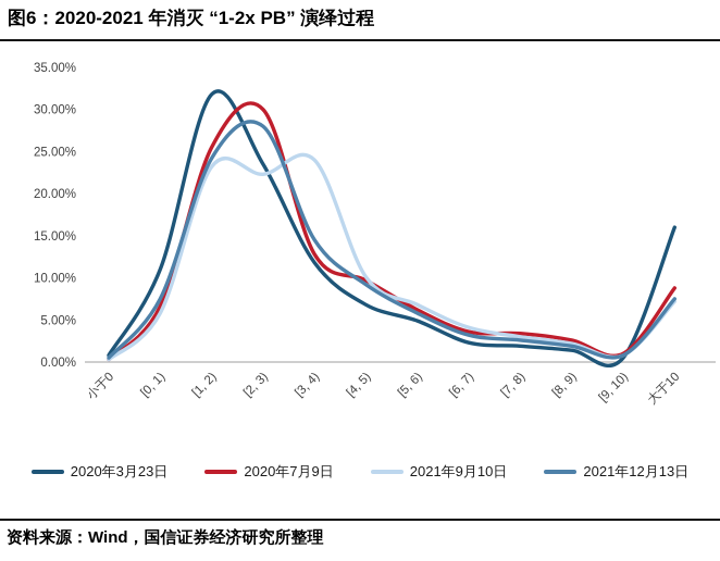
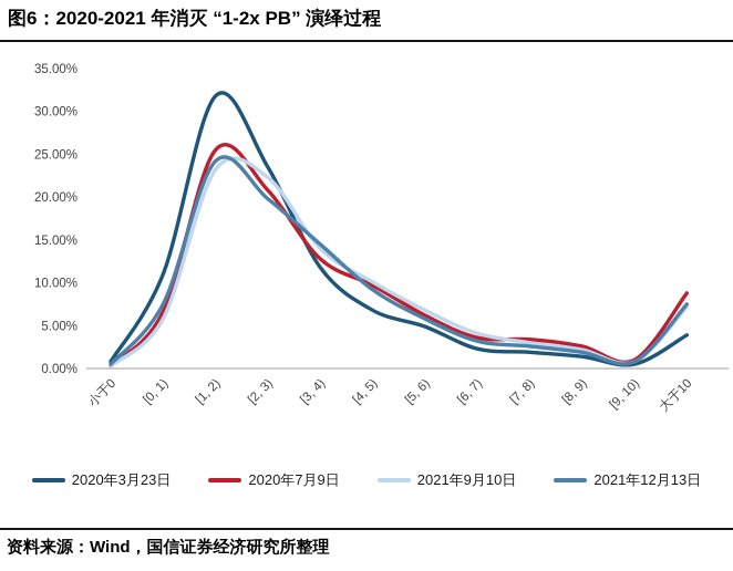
2020年7月9日/[2, 3): 30% -> 21%
2021年12月13日/[2, 3): 28% -> 20%
2021年9月10日/[3, 4): 24% -> 14%
2020年3月23日/大于10: 16% -> 4%
